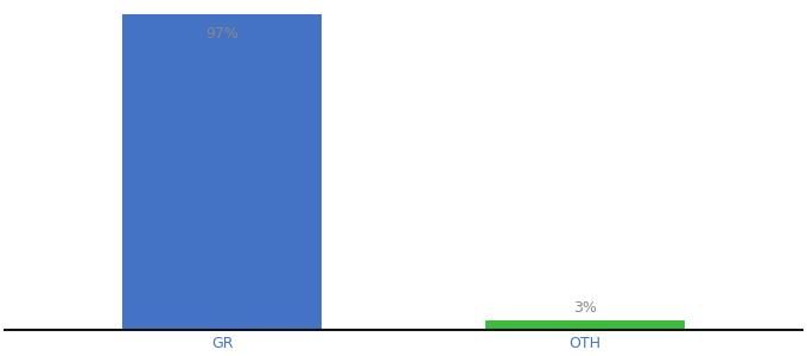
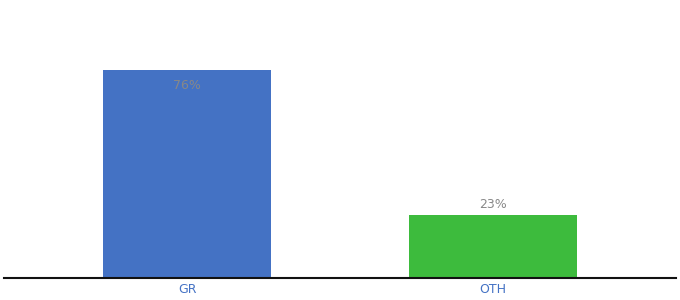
GR: 97% -> 76%
OTH: 3% -> 23%
